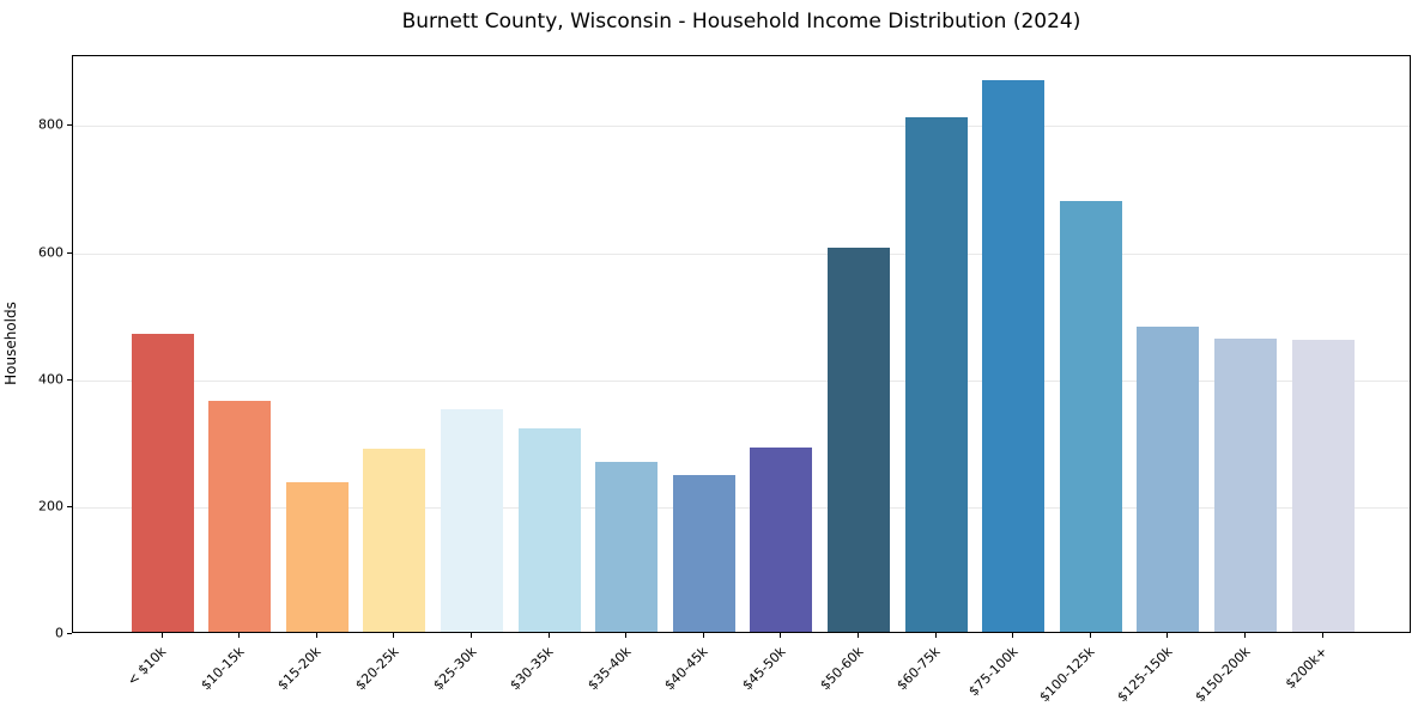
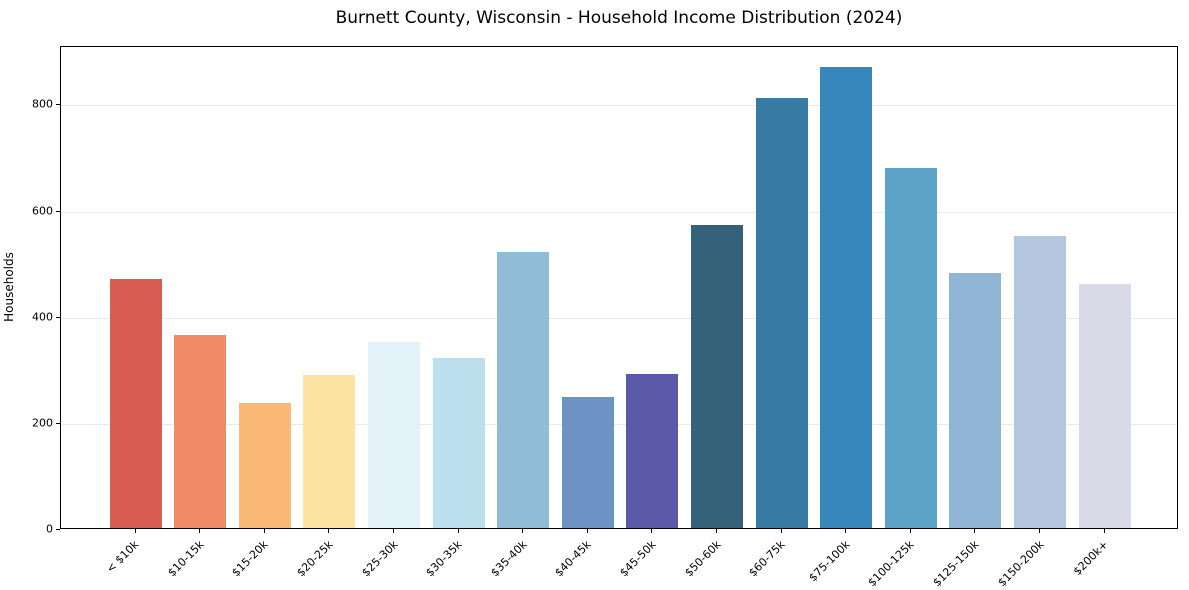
$35-40k: 270 -> 520
$50-60k: 600 -> 570
$150-200k: 460 -> 550
